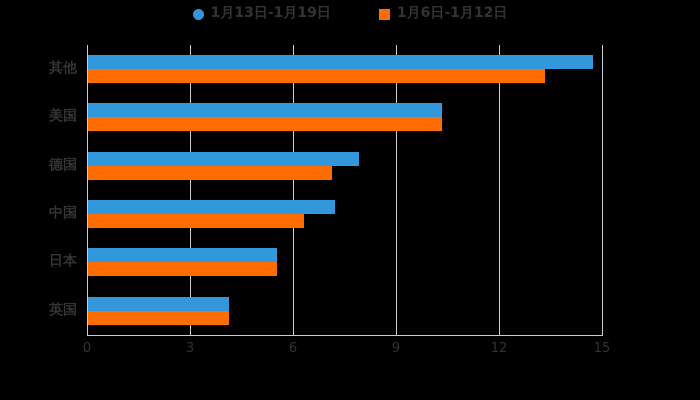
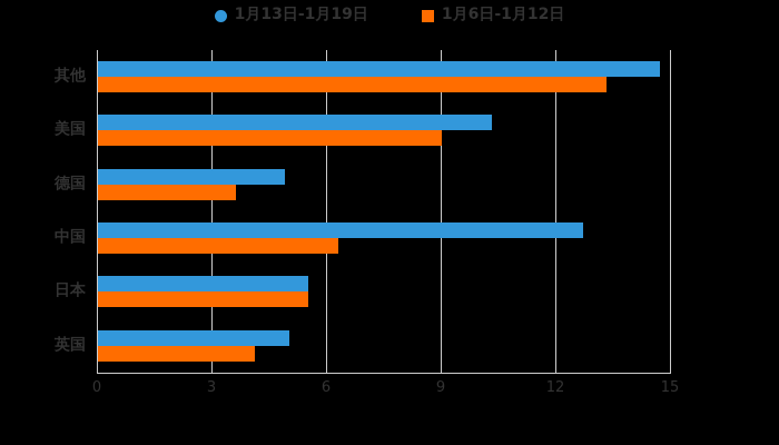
1月6日-1月12日/美国: 10.3 -> 9.0
1月13日-1月19日/德国: 7.9 -> 4.9
1月6日-1月12日/德国: 7.1 -> 3.6
1月13日-1月19日/中国: 7.2 -> 12.7
1月13日-1月19日/英国: 4.1 -> 5.0
